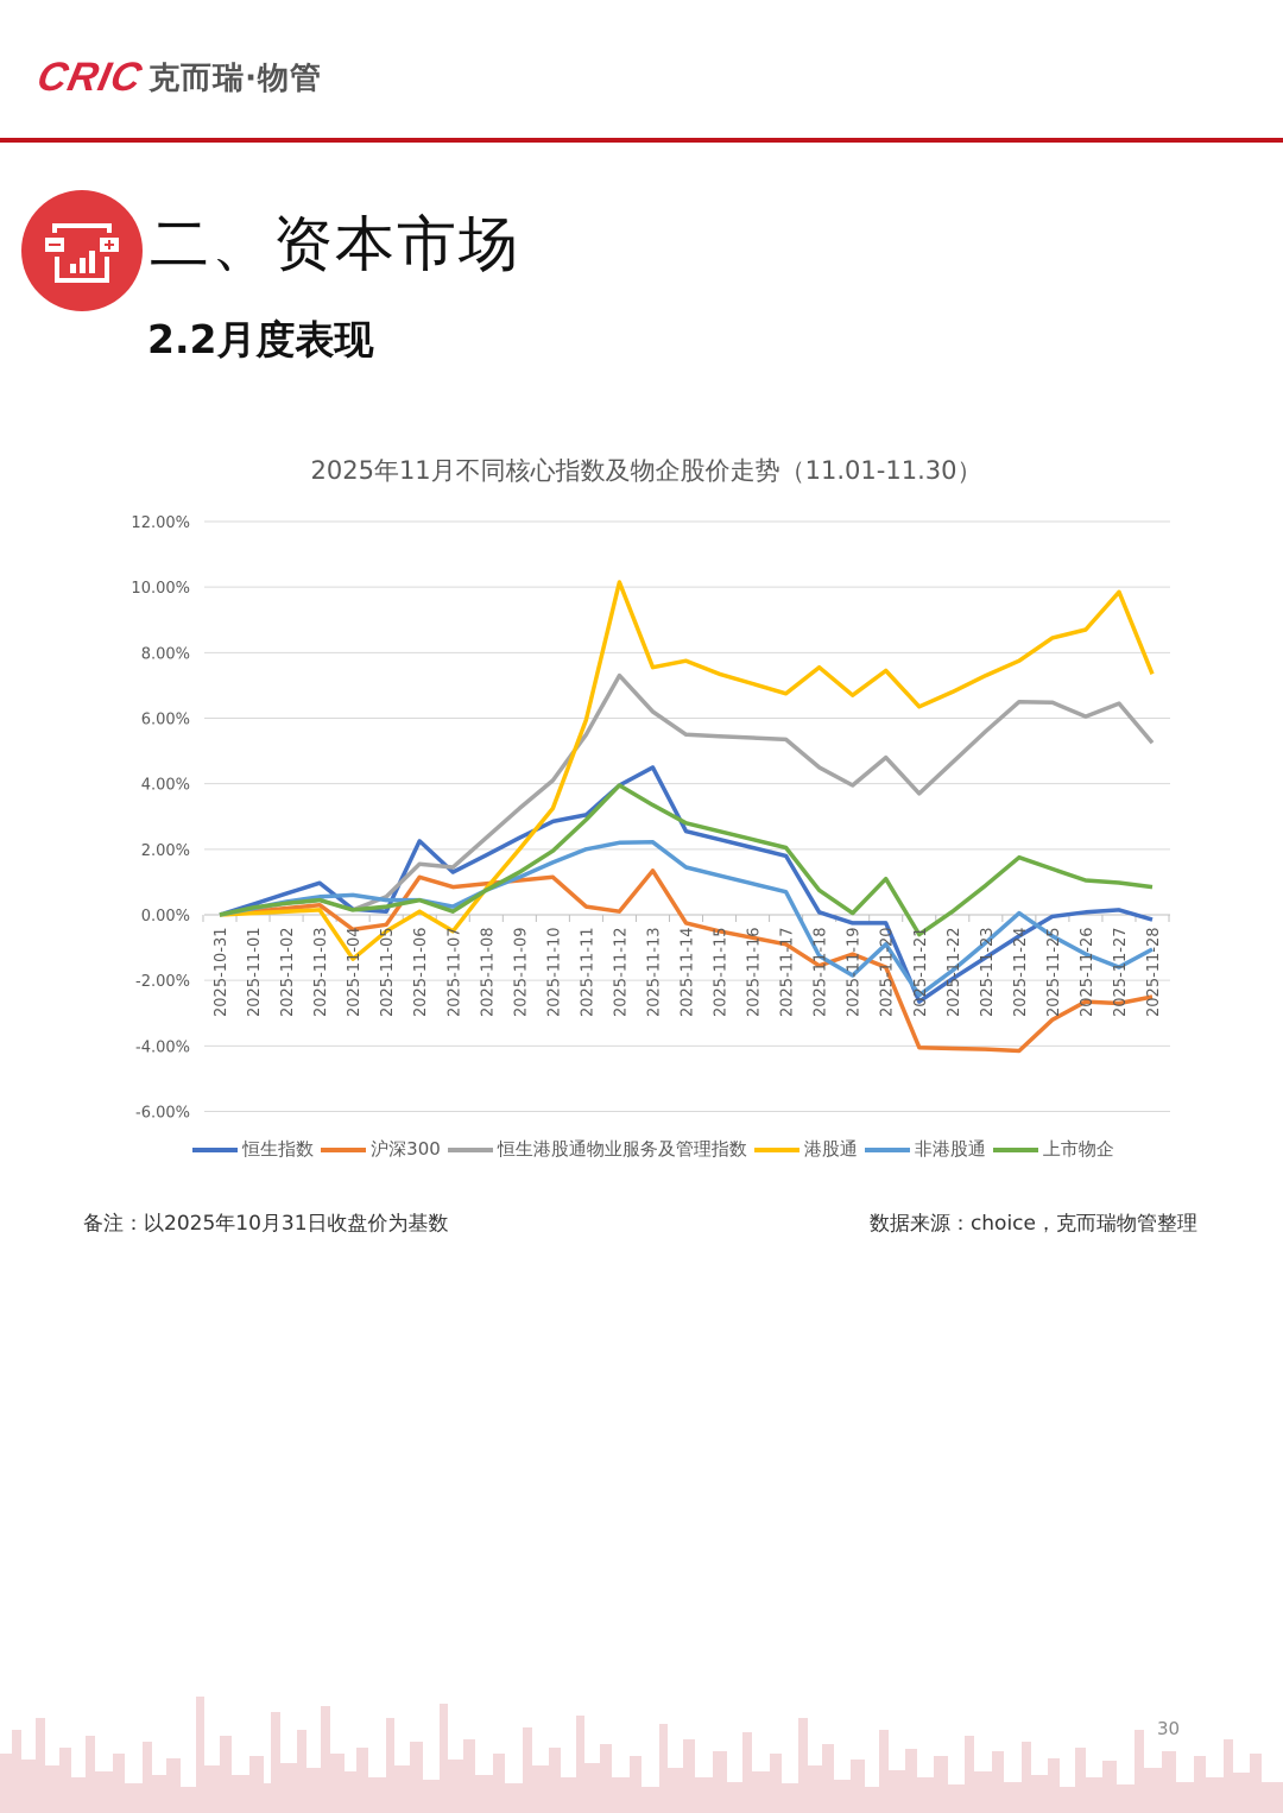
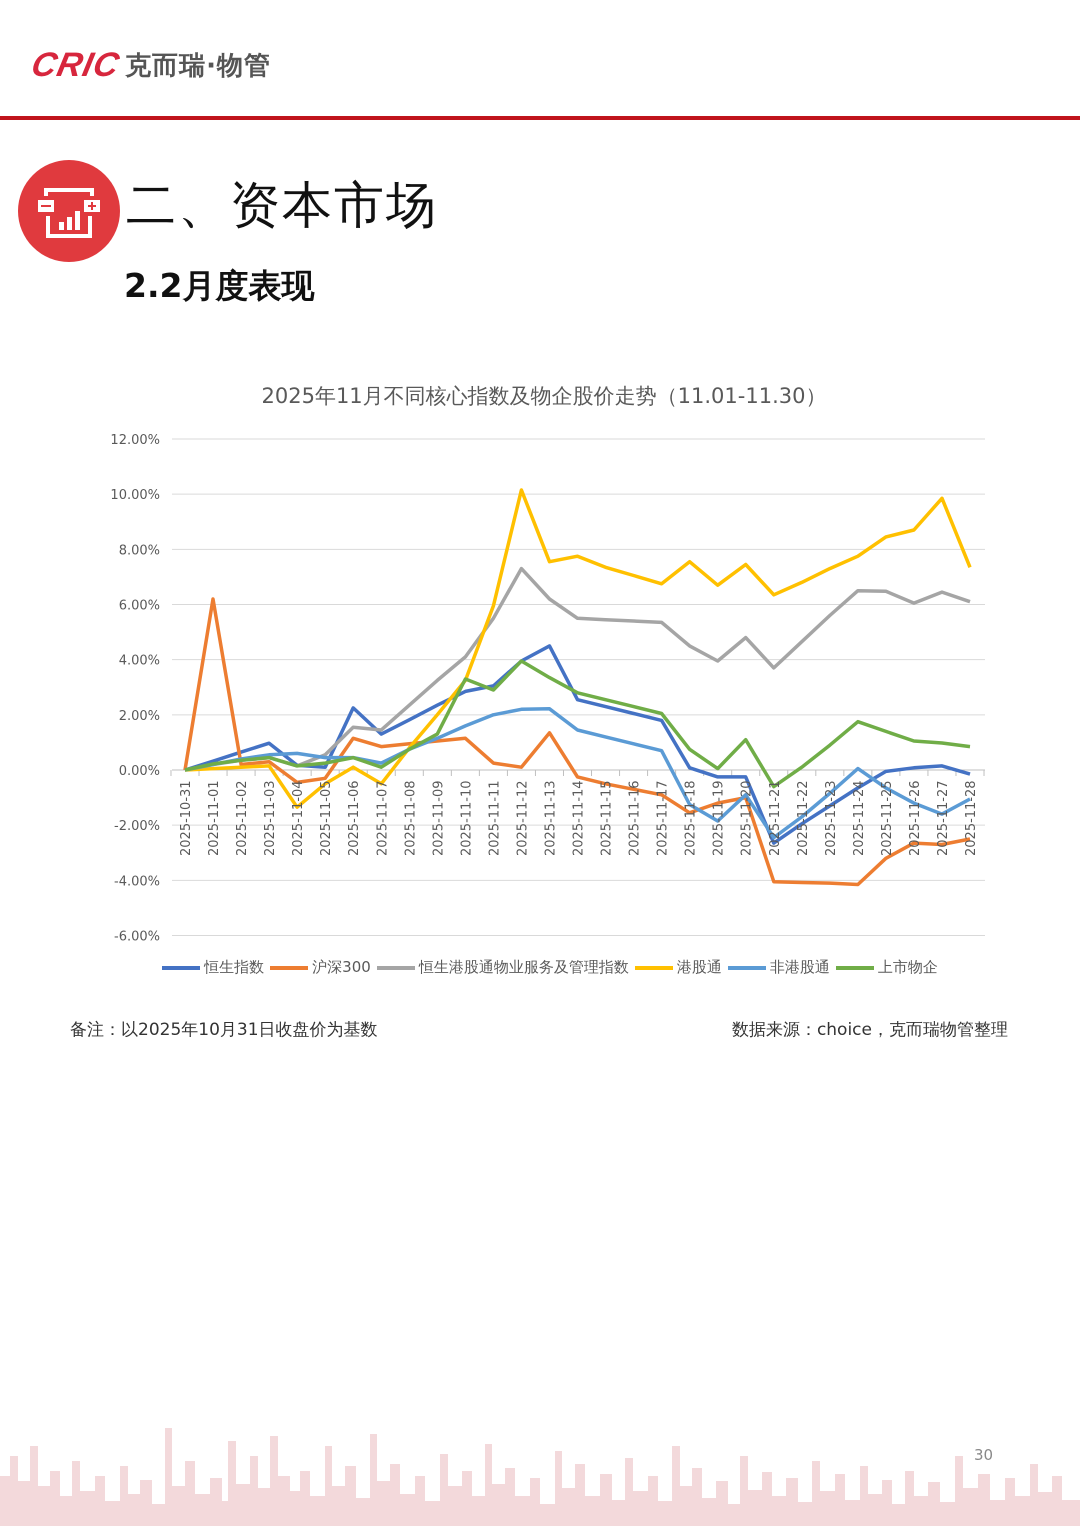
沪深300/2025-11-01: 0.1% -> 6.2%
上市物企/2025-11-10: 1.9% -> 3.3%
沪深300/2025-11-20: -1.6% -> -1.0%
恒生港股通物业服务及管理指数/2025-11-28: 5.2% -> 6.1%
